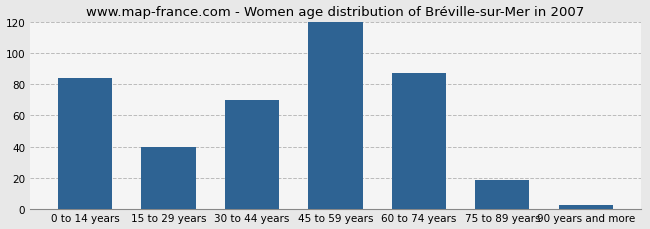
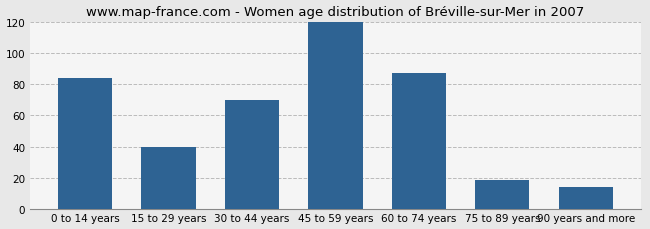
90 years and more: 3 -> 14
